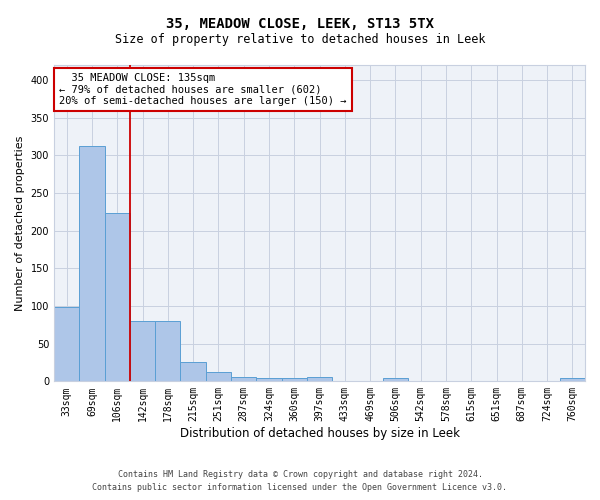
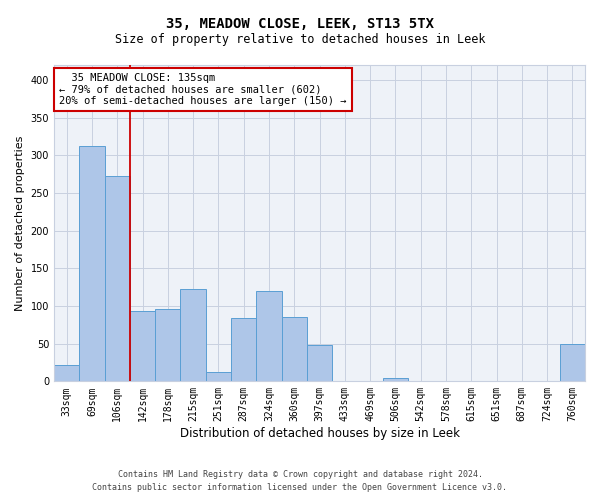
33sqm: 99 -> 22
106sqm: 224 -> 272
142sqm: 80 -> 94
178sqm: 80 -> 96
215sqm: 26 -> 122
287sqm: 6 -> 84
324sqm: 4 -> 120
360sqm: 4 -> 86
397sqm: 6 -> 48
760sqm: 4 -> 50
